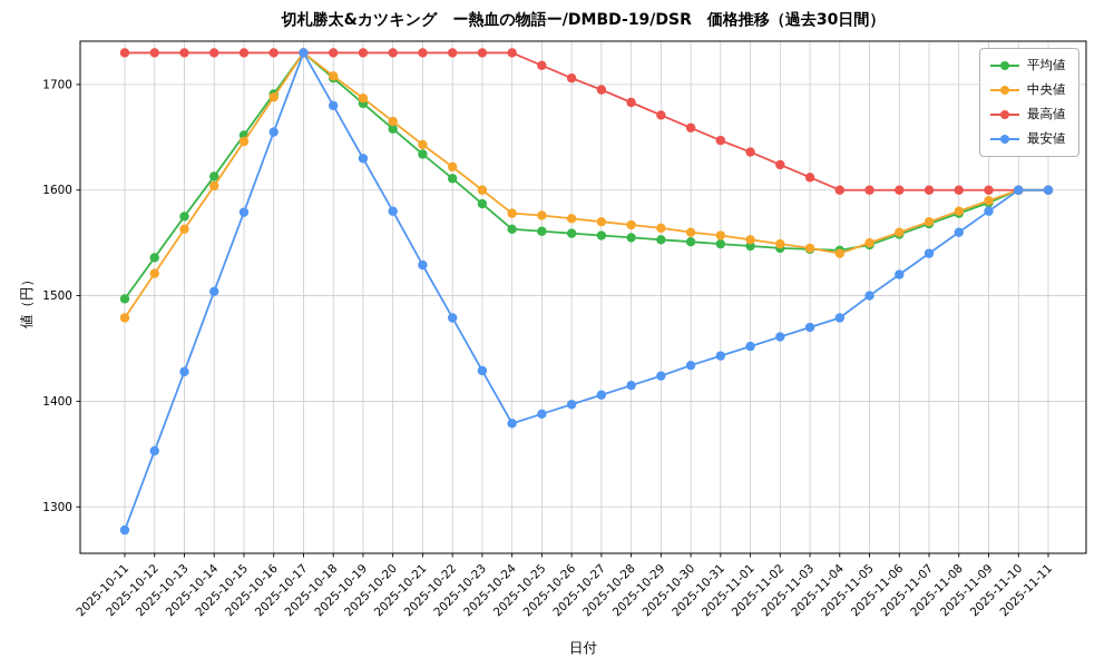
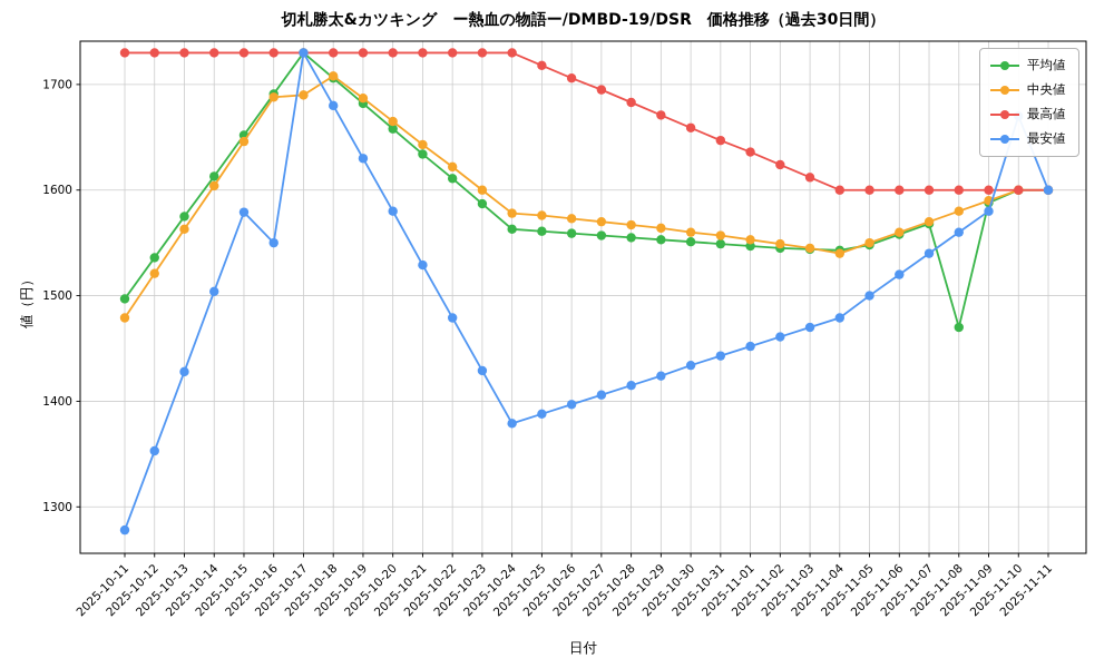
最安値/2025-10-16: 1660 -> 1550
中央値/2025-10-17: 1730 -> 1690
平均値/2025-11-08: 1580 -> 1470
最安値/2025-11-10: 1600 -> 1670
